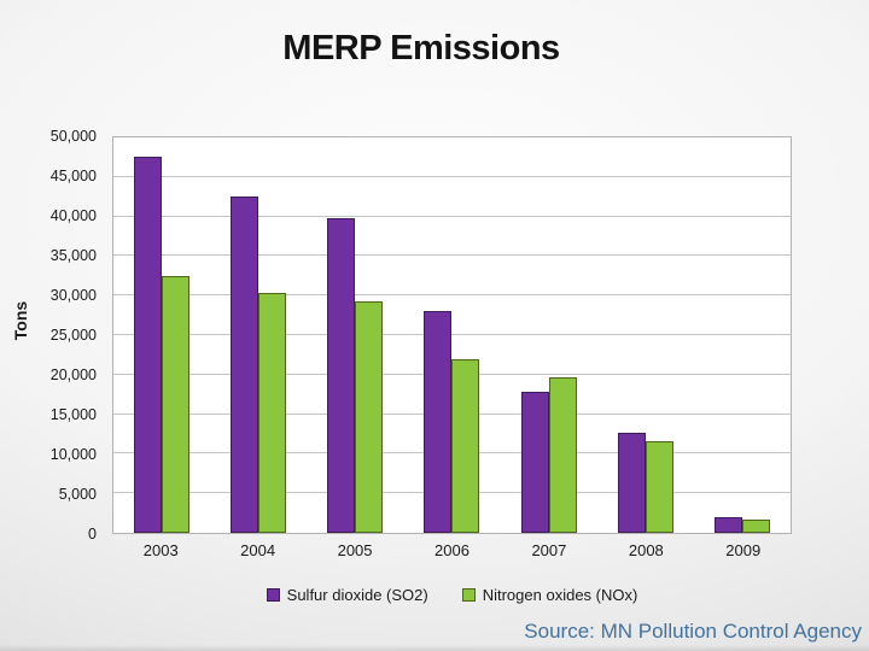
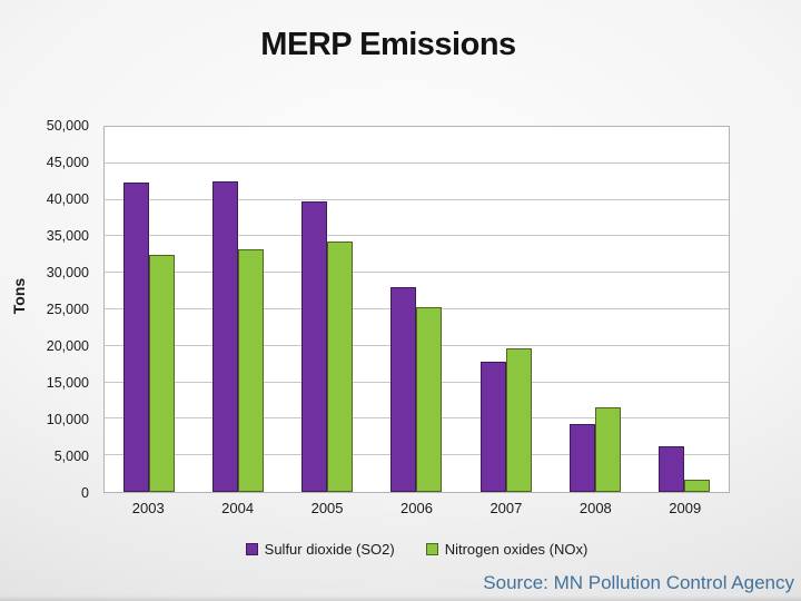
Sulfur dioxide (SO2)/2003: 47000 -> 42000
Nitrogen oxides (NOx)/2004: 30000 -> 33000
Nitrogen oxides (NOx)/2005: 29000 -> 34000
Nitrogen oxides (NOx)/2006: 22000 -> 25000
Sulfur dioxide (SO2)/2008: 12000 -> 9000
Sulfur dioxide (SO2)/2009: 2000 -> 6000
